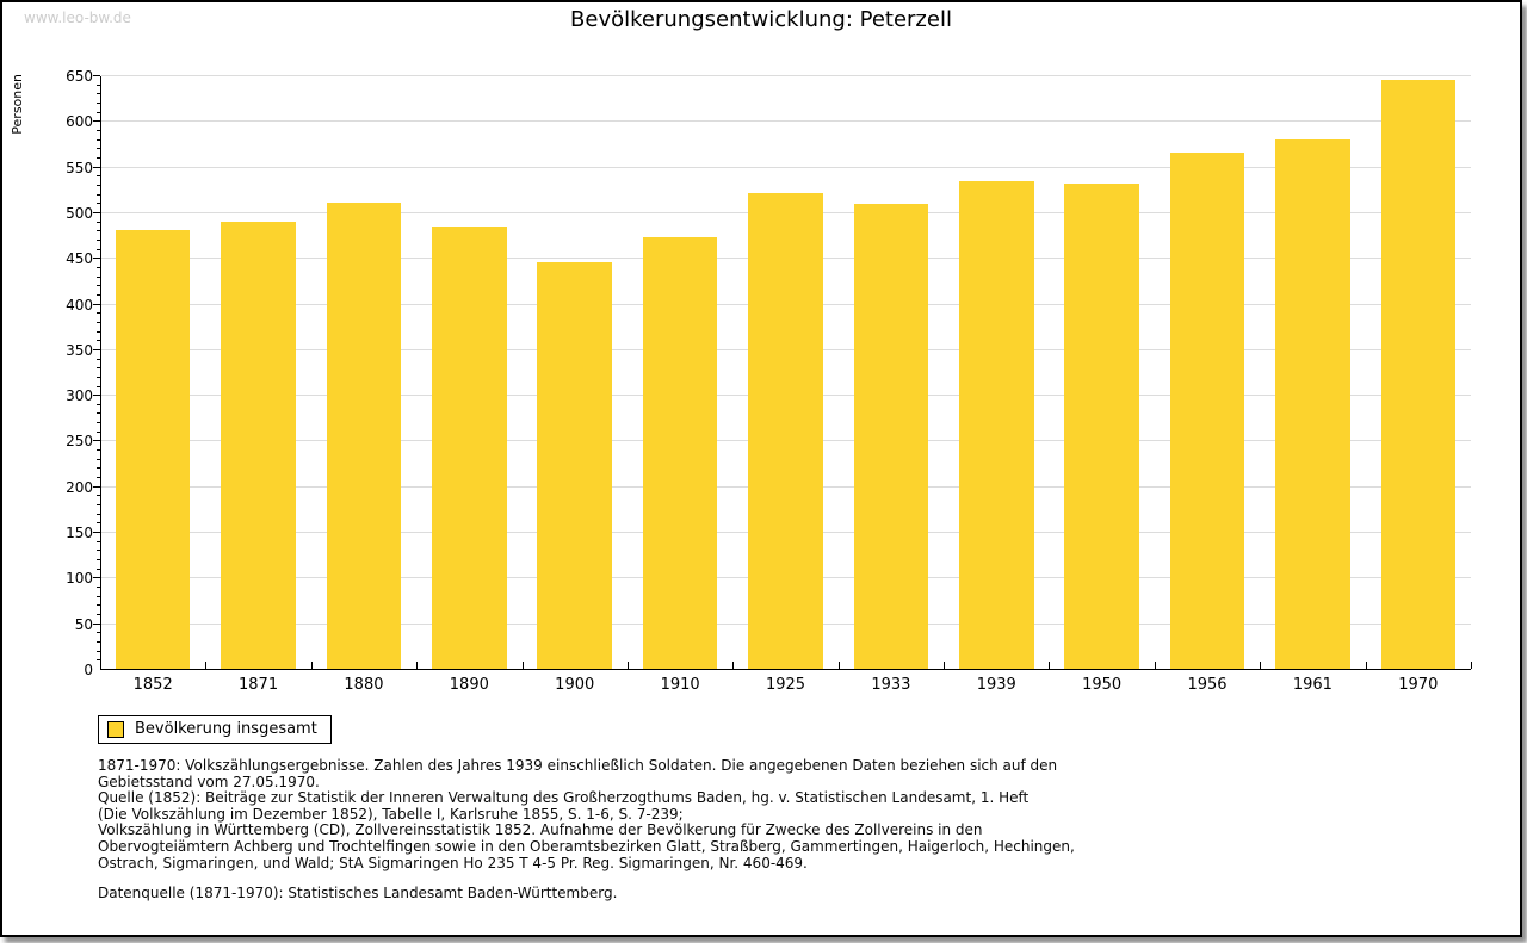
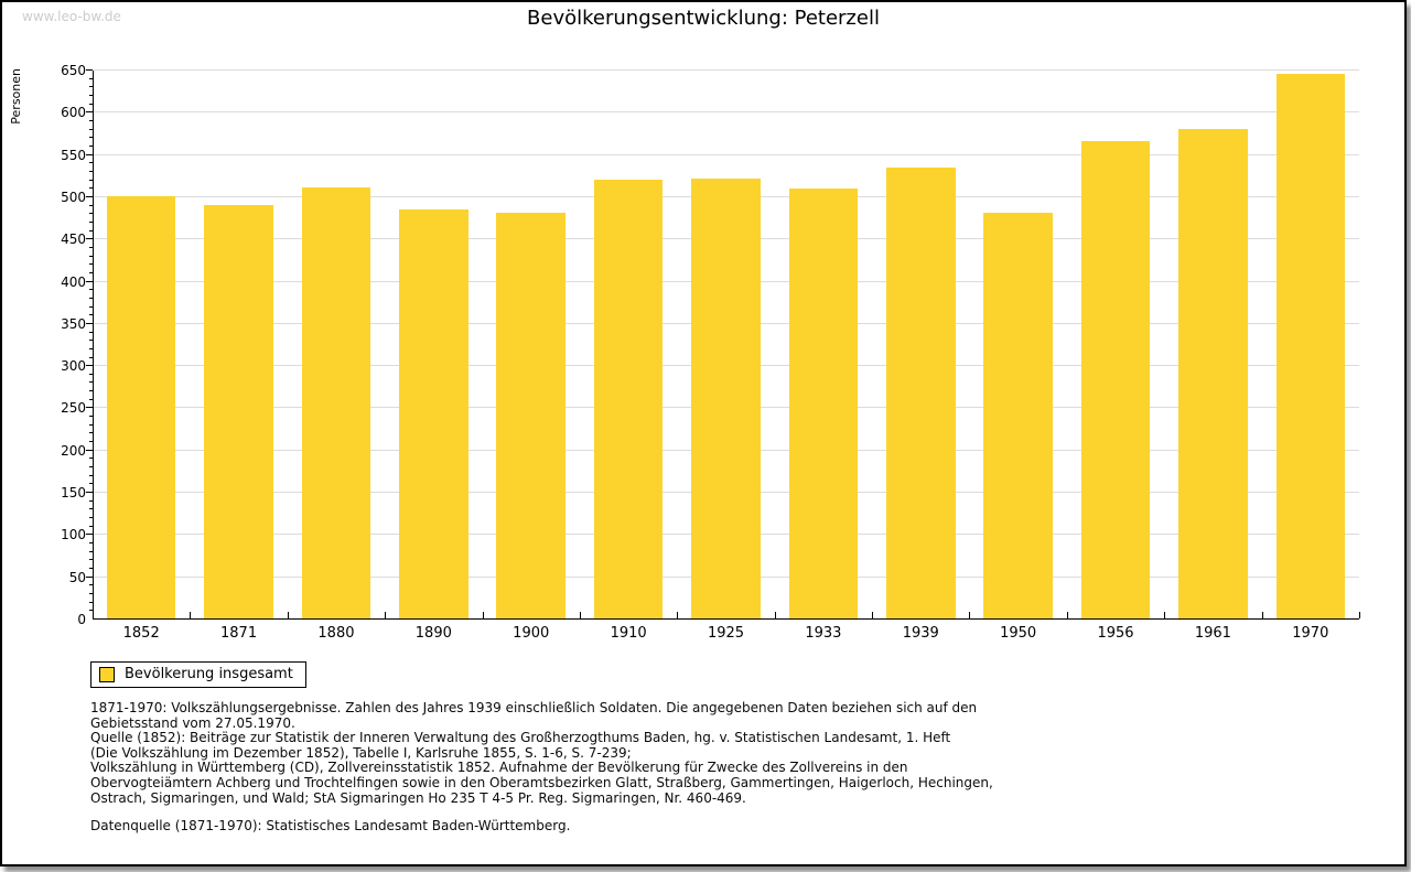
1852: 480 -> 500
1900: 440 -> 480
1910: 470 -> 520
1950: 530 -> 480
